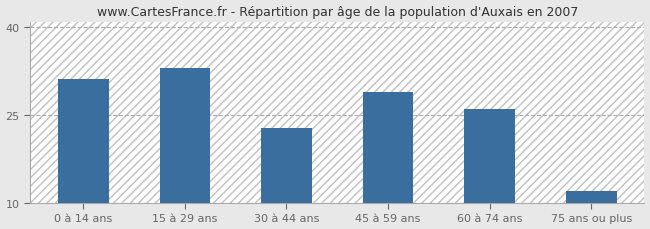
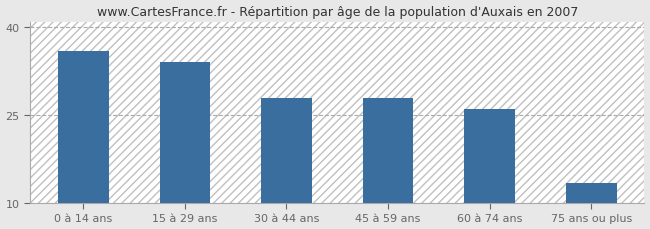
0 à 14 ans: 31.2 -> 36.0
15 à 29 ans: 33.0 -> 34.0
30 à 44 ans: 22.8 -> 28.0
45 à 59 ans: 29.0 -> 28.0
75 ans ou plus: 12.0 -> 13.5
